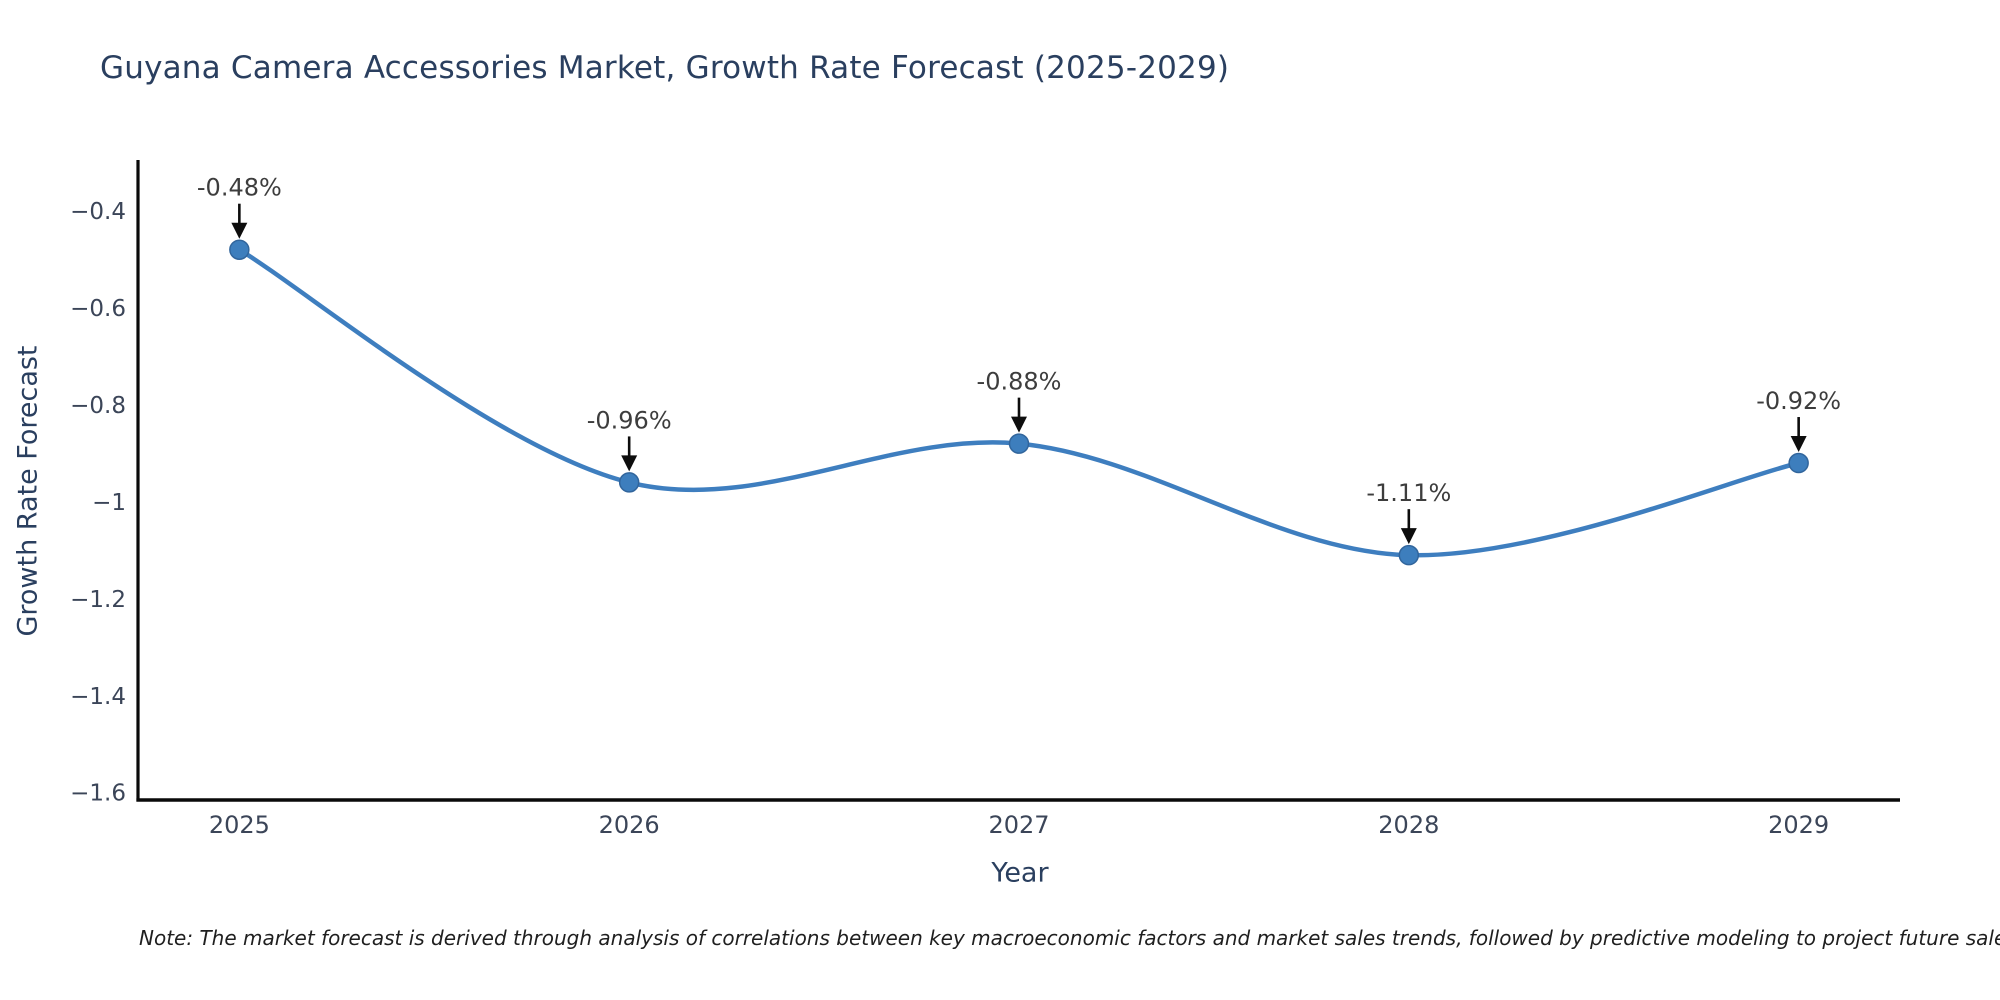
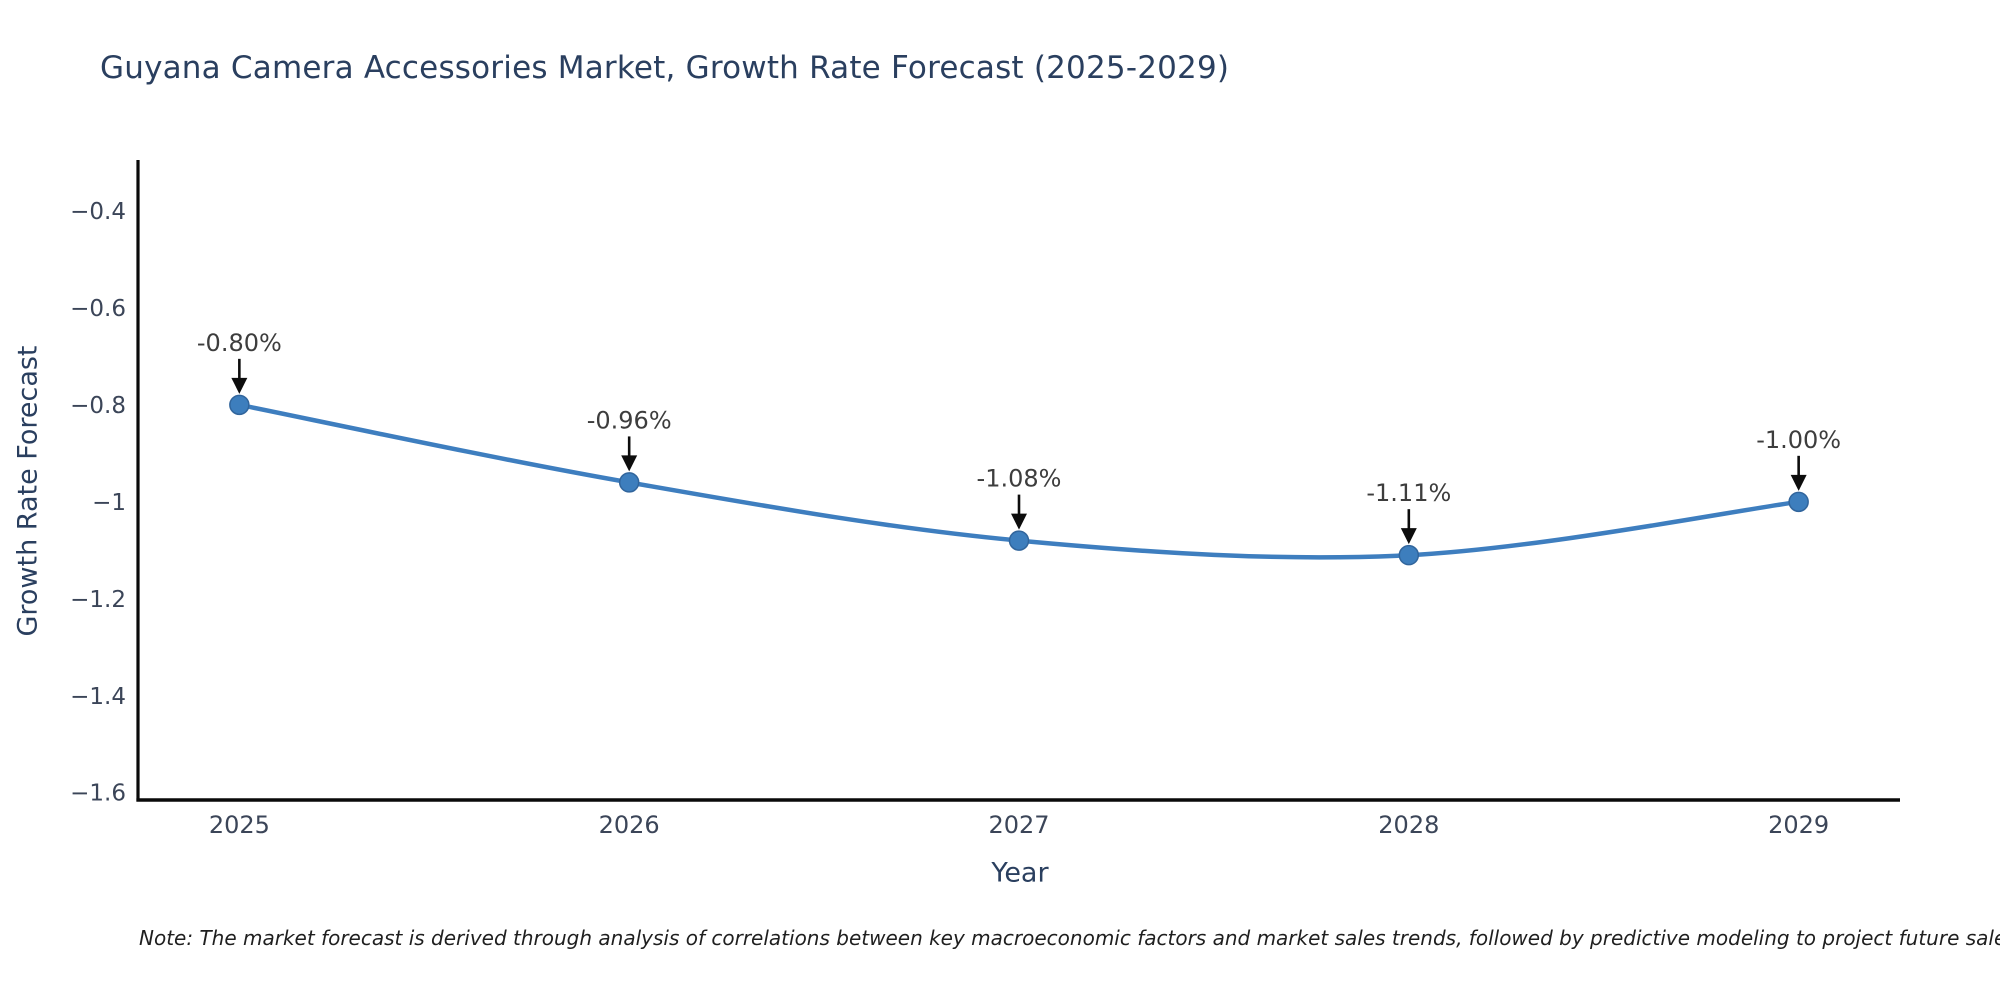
2025: -0.48% -> -0.80%
2027: -0.88% -> -1.08%
2029: -0.92% -> -1.00%
